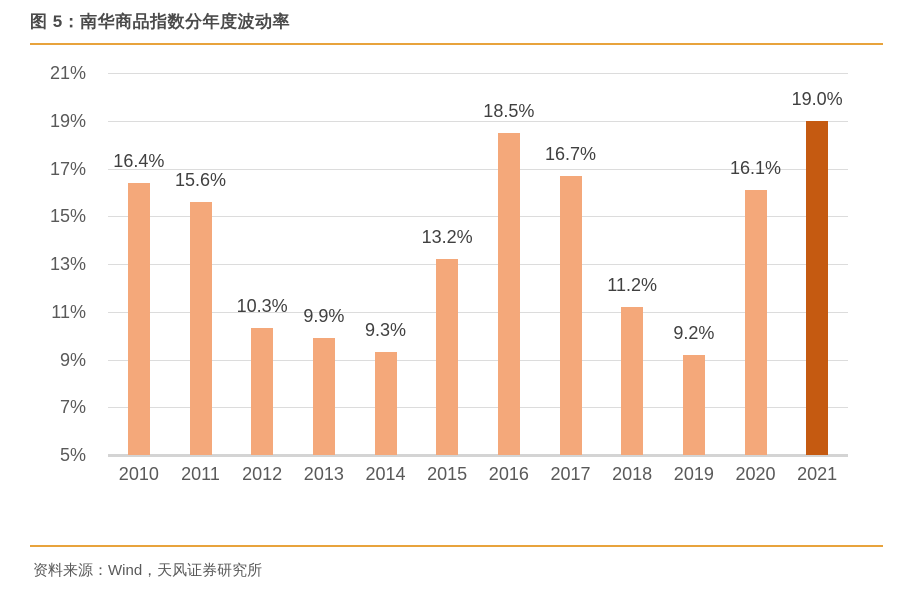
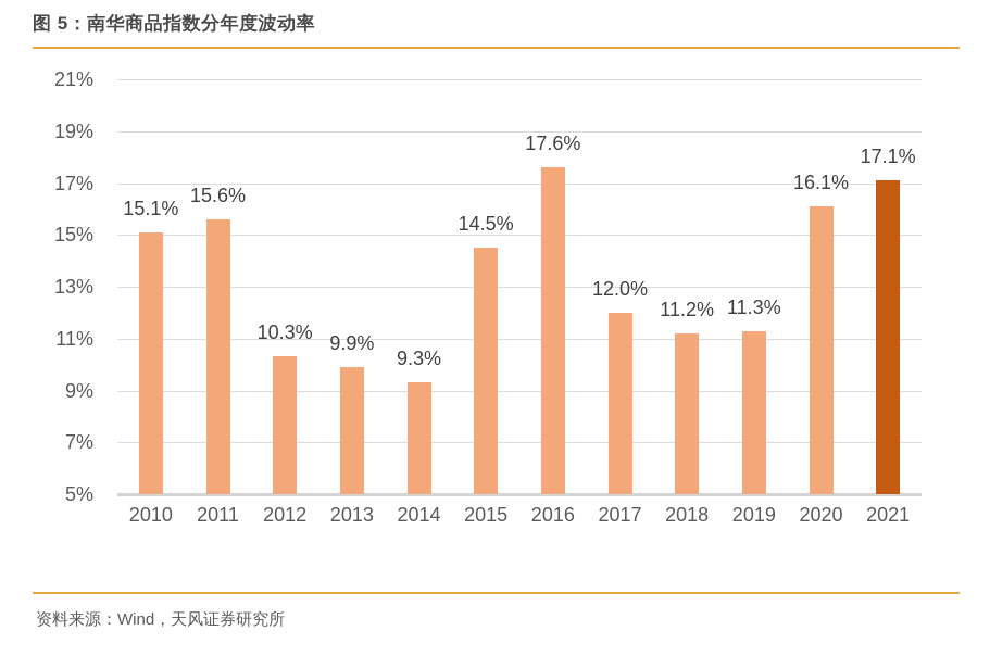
2010: 16.4% -> 15.1%
2015: 13.2% -> 14.5%
2016: 18.5% -> 17.6%
2017: 16.7% -> 12.0%
2019: 9.2% -> 11.3%
2021: 19.0% -> 17.1%
